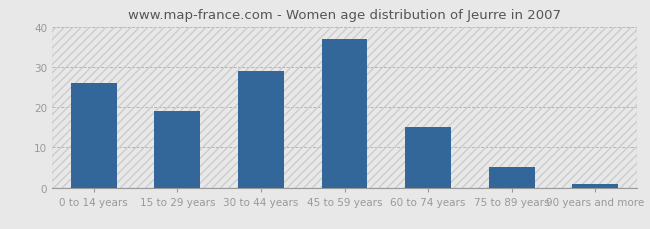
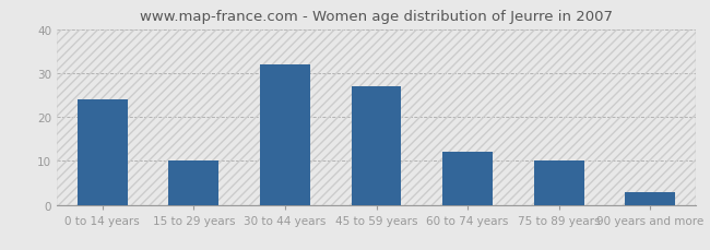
0 to 14 years: 26 -> 24
15 to 29 years: 19 -> 10
30 to 44 years: 29 -> 32
45 to 59 years: 37 -> 27
60 to 74 years: 15 -> 12
75 to 89 years: 5 -> 10
90 years and more: 1 -> 3
